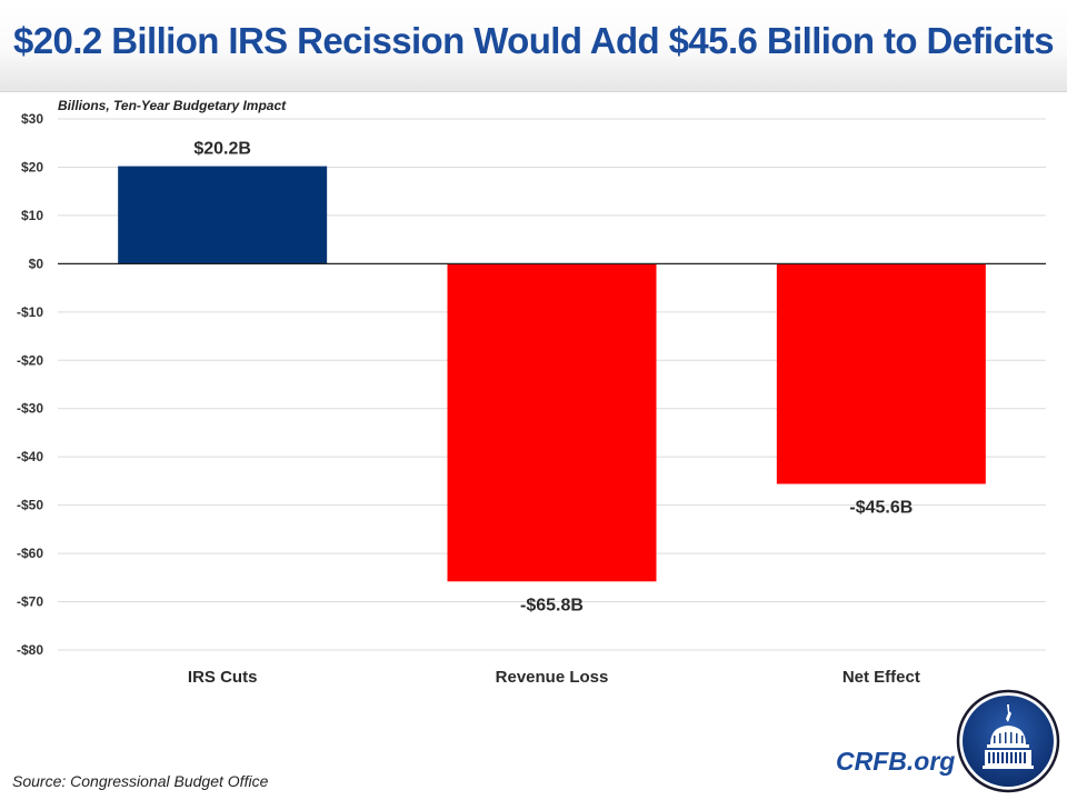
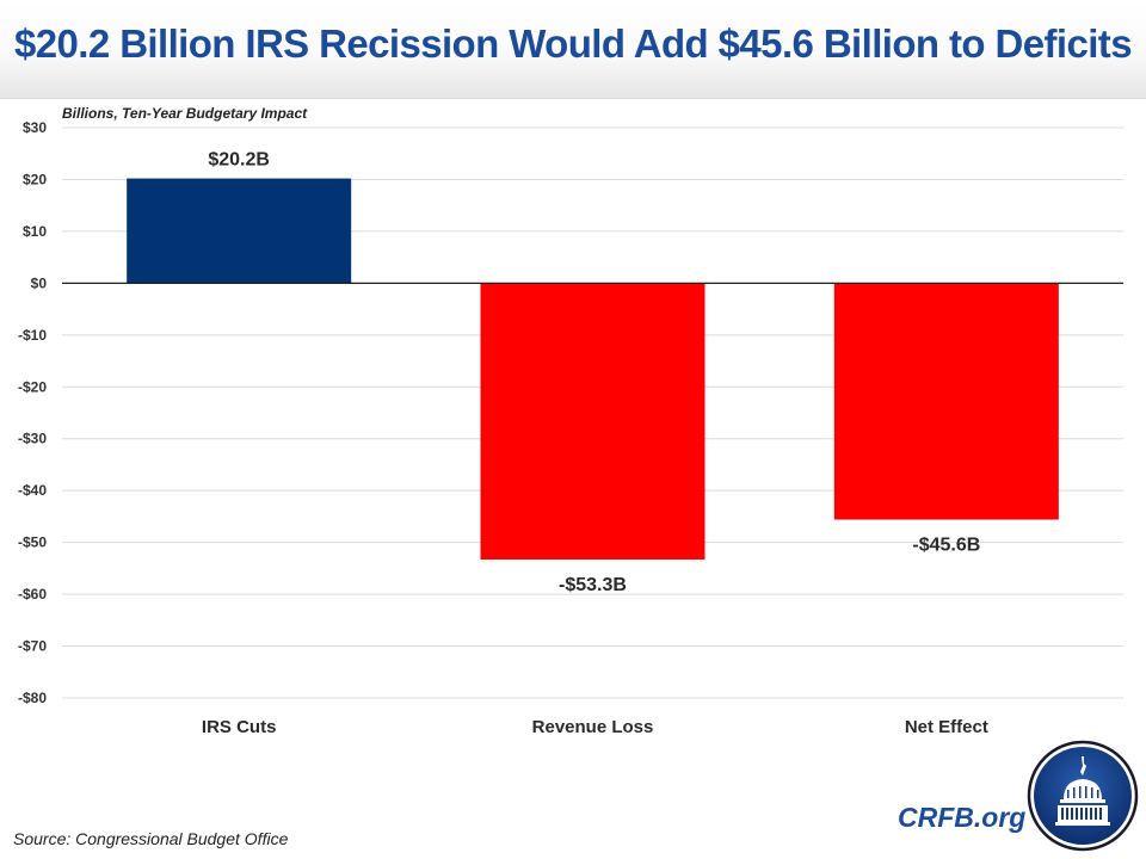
Revenue Loss: -$65.8B -> -$53.3B
